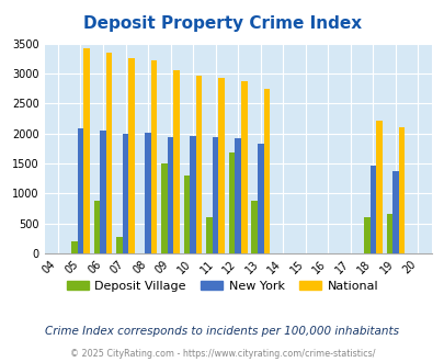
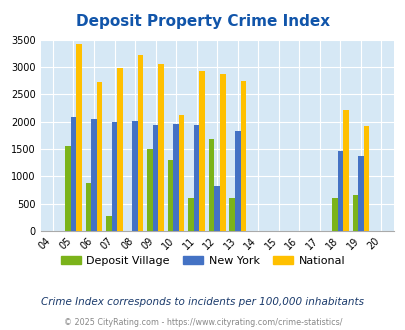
Deposit Village/05: 200 -> 1560
National/06: 3350 -> 2720
National/07: 3260 -> 2980
National/10: 2960 -> 2120
New York/12: 1920 -> 820
Deposit Village/13: 870 -> 600
National/19: 2110 -> 1920
